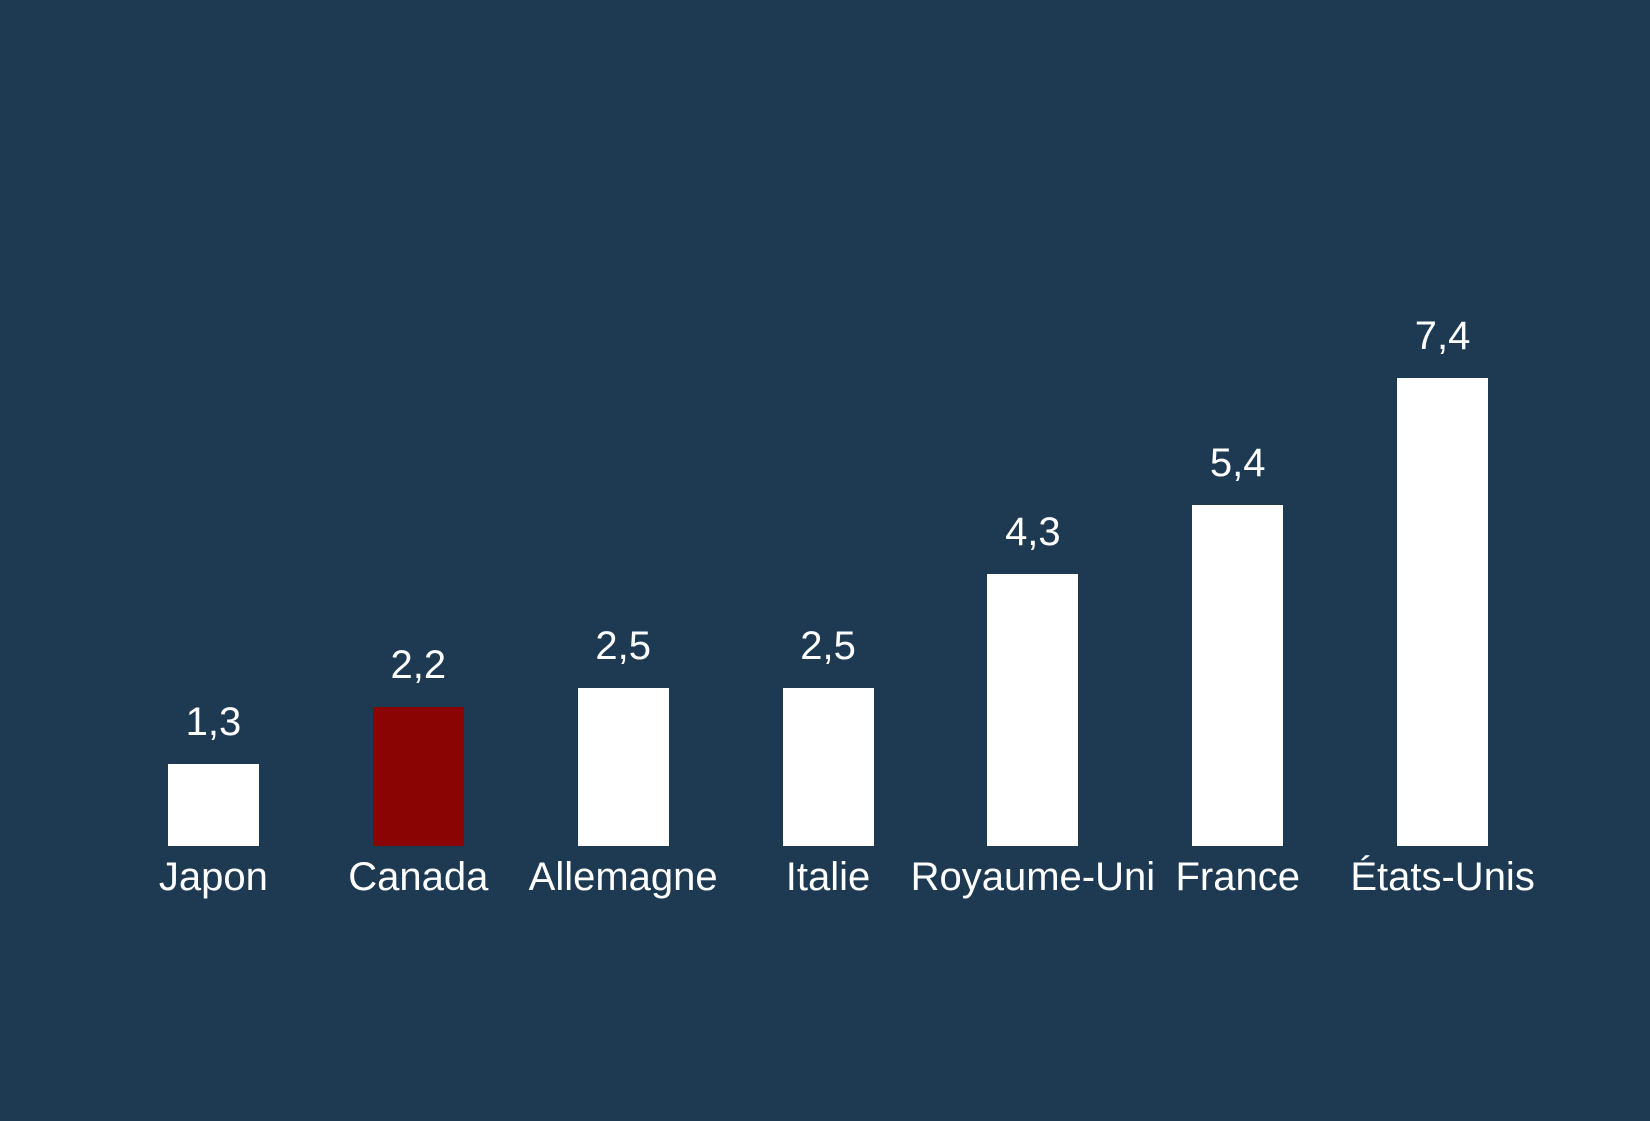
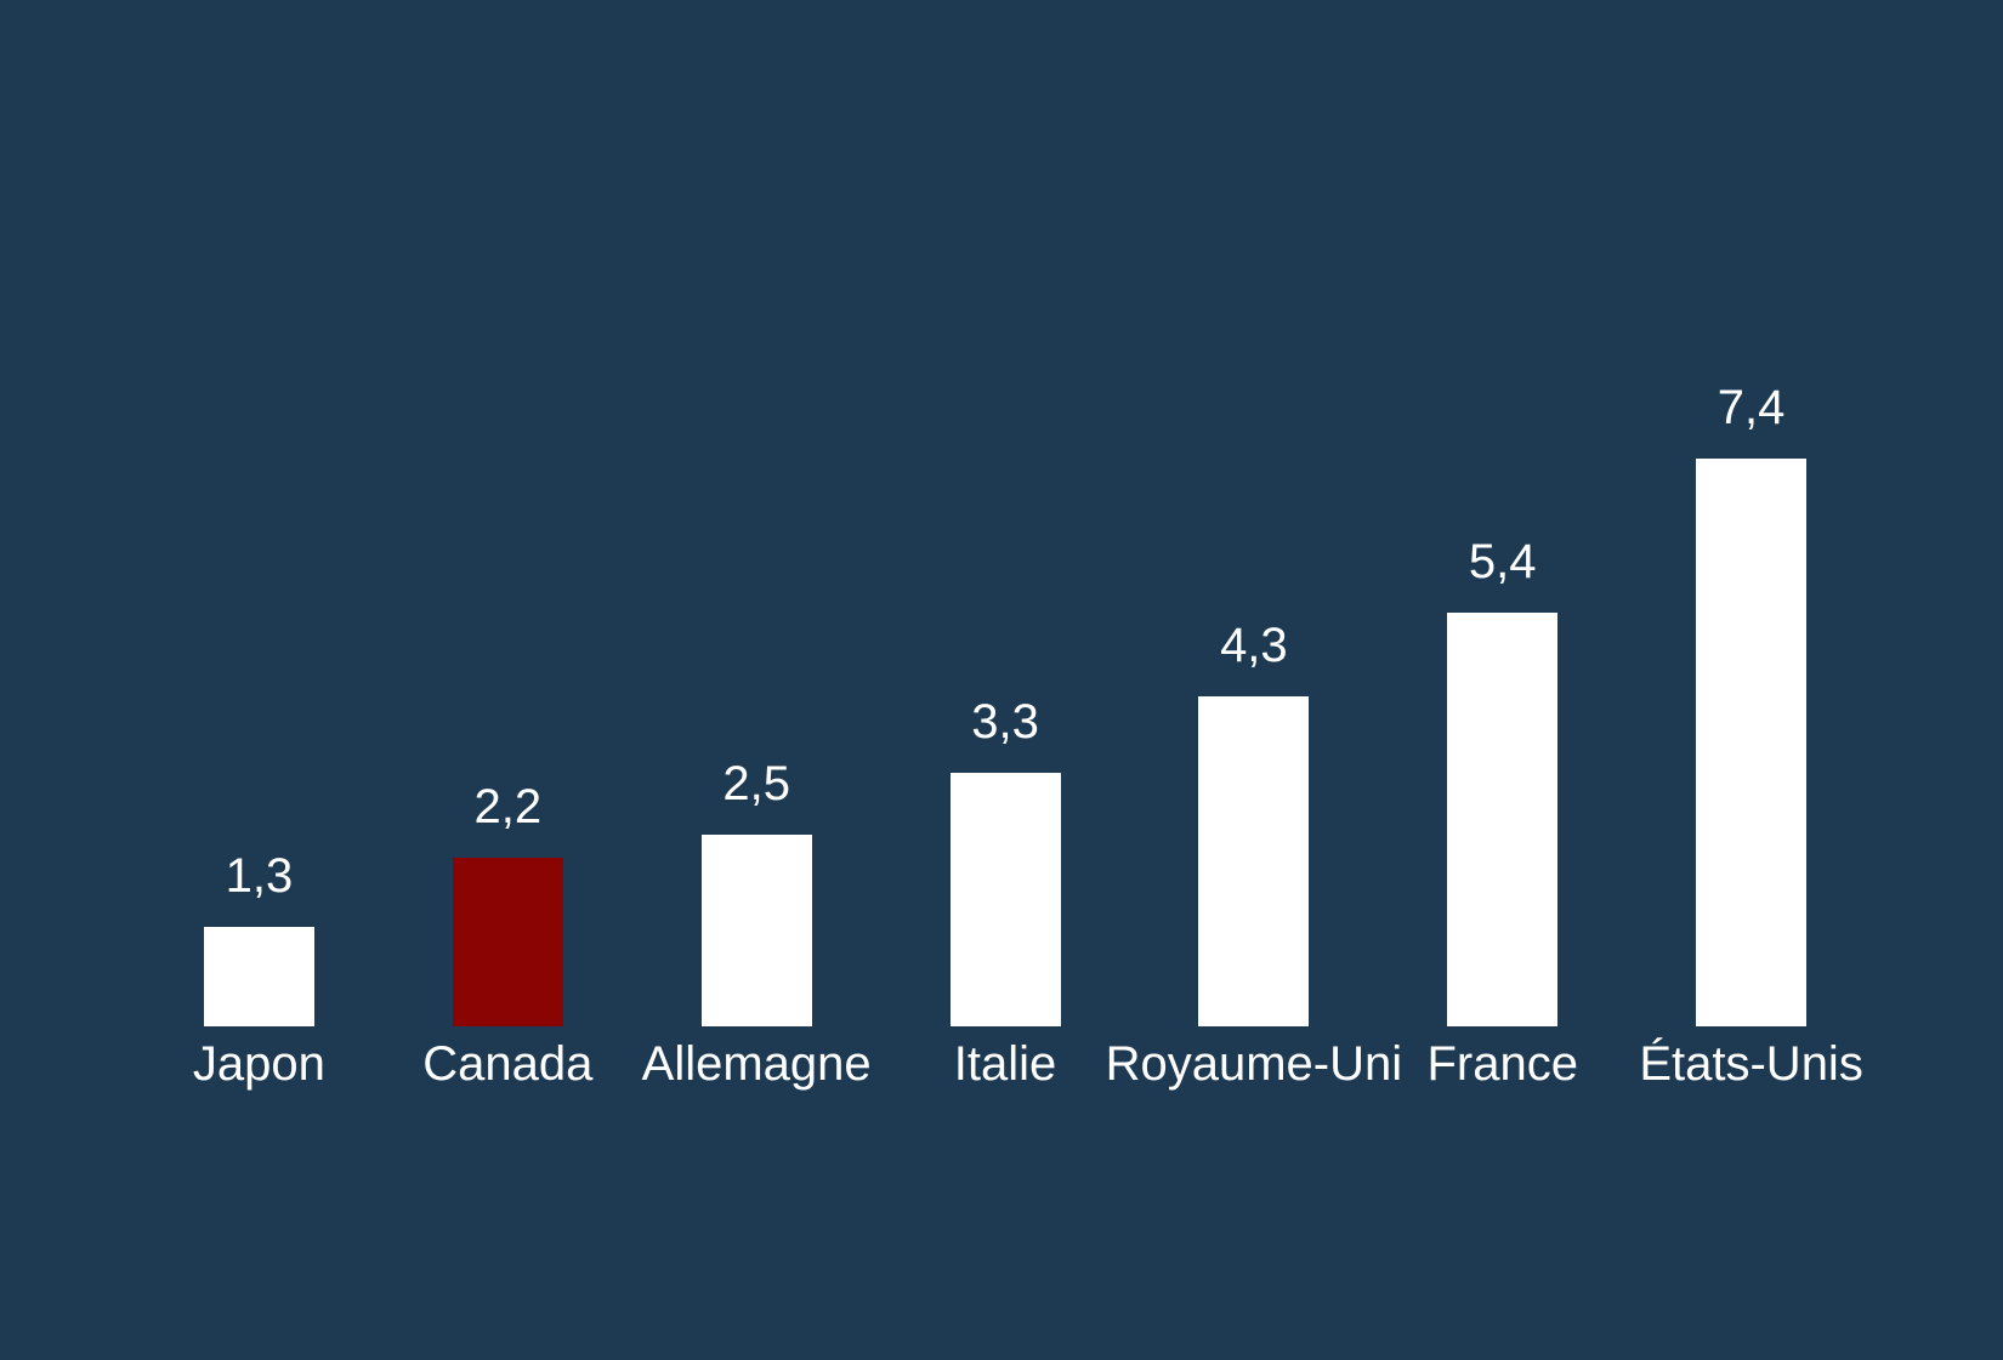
Italie: 2,5 -> 3,3
